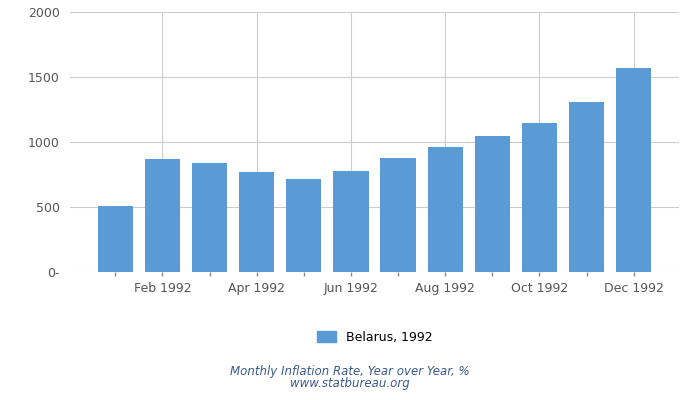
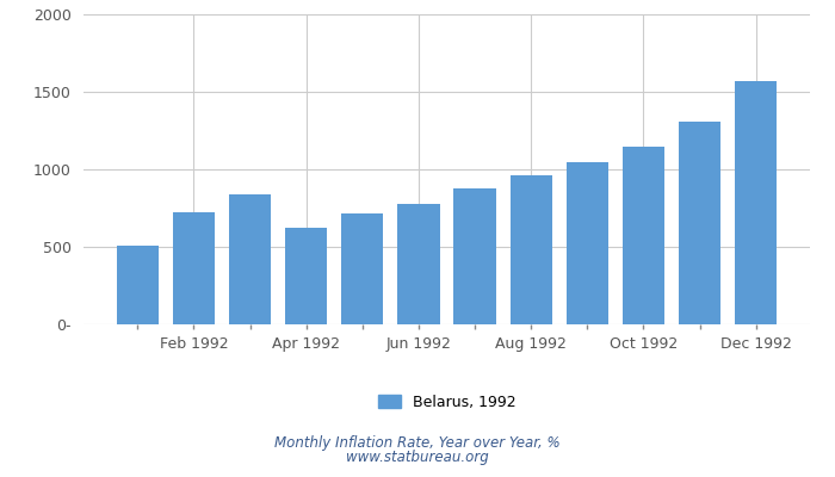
Feb 1992: 870 -> 720
Apr 1992: 770 -> 630
